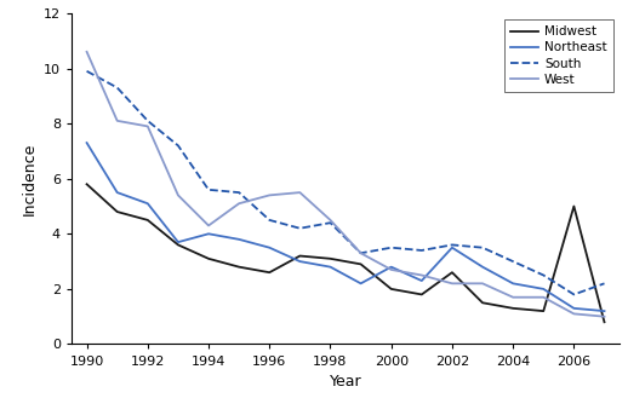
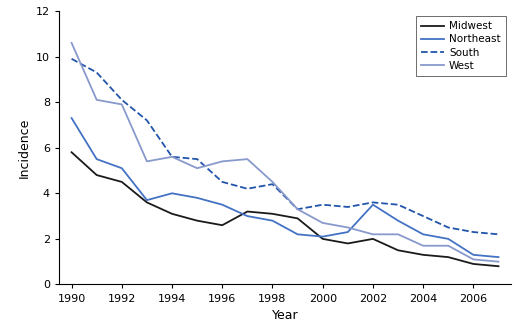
West/1994: 4.3 -> 5.6
Northeast/2000: 2.8 -> 2.1
Midwest/2002: 2.6 -> 2.0
Midwest/2006: 5.0 -> 0.9
South/2006: 1.8 -> 2.3
